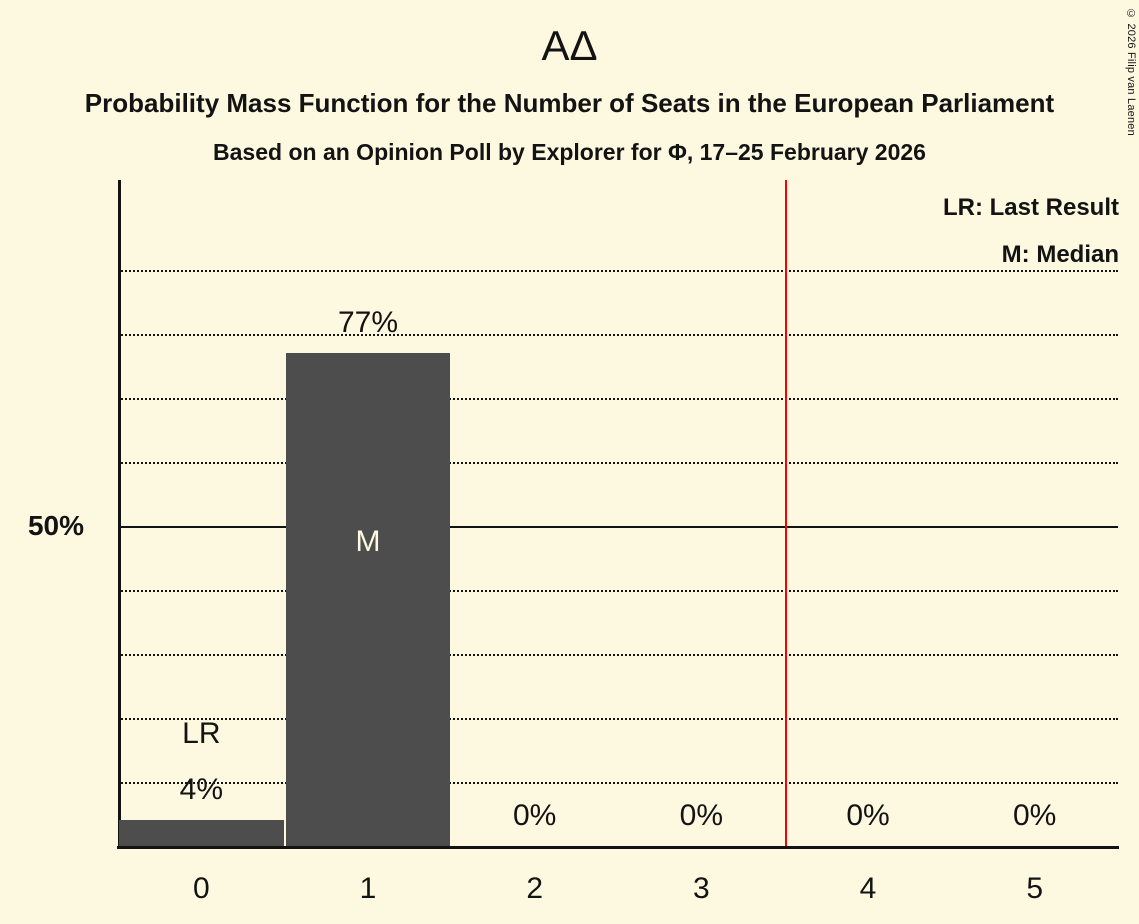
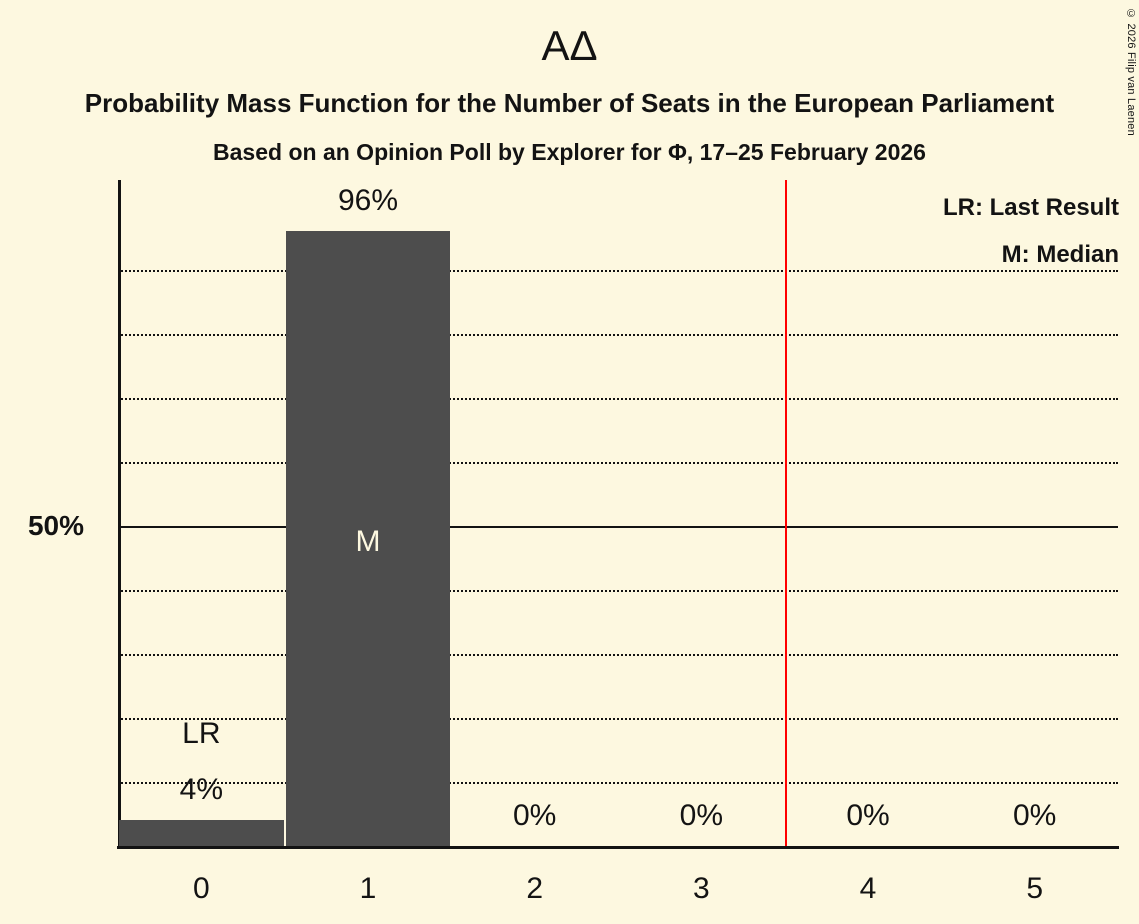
1: 77% -> 96%
